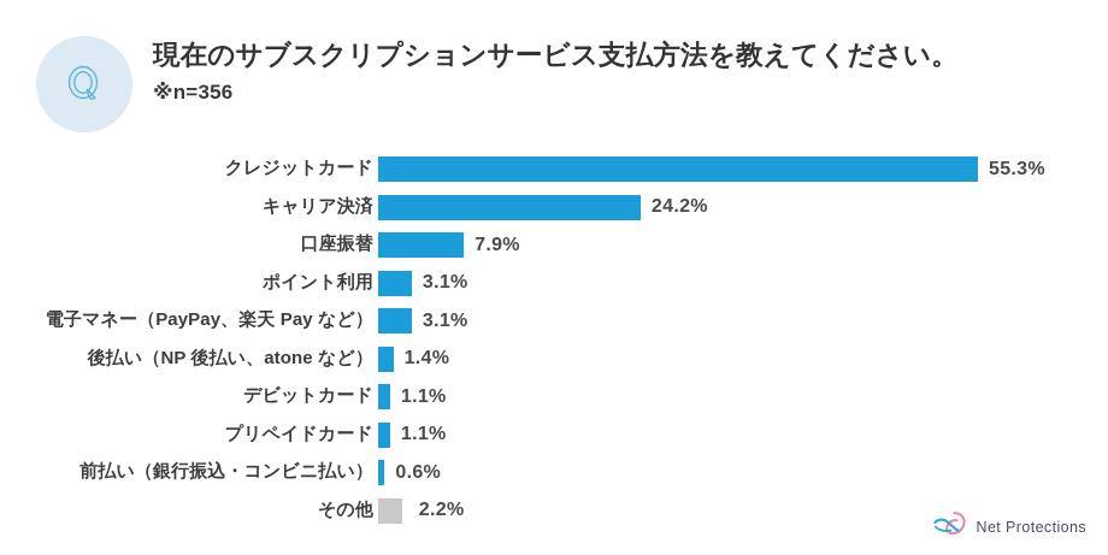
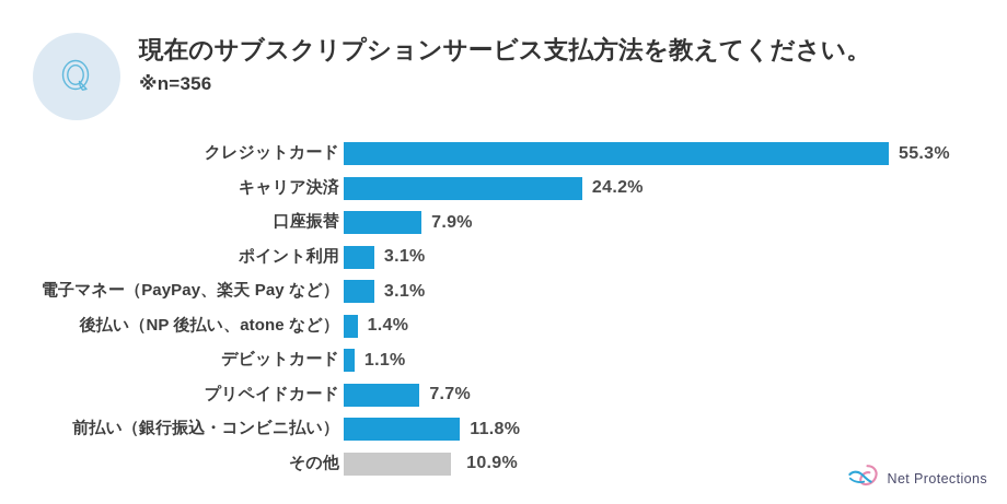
プリペイドカード: 1.1% -> 7.7%
前払い（銀行振込・コンビニ払い）: 0.6% -> 11.8%
その他: 2.2% -> 10.9%
